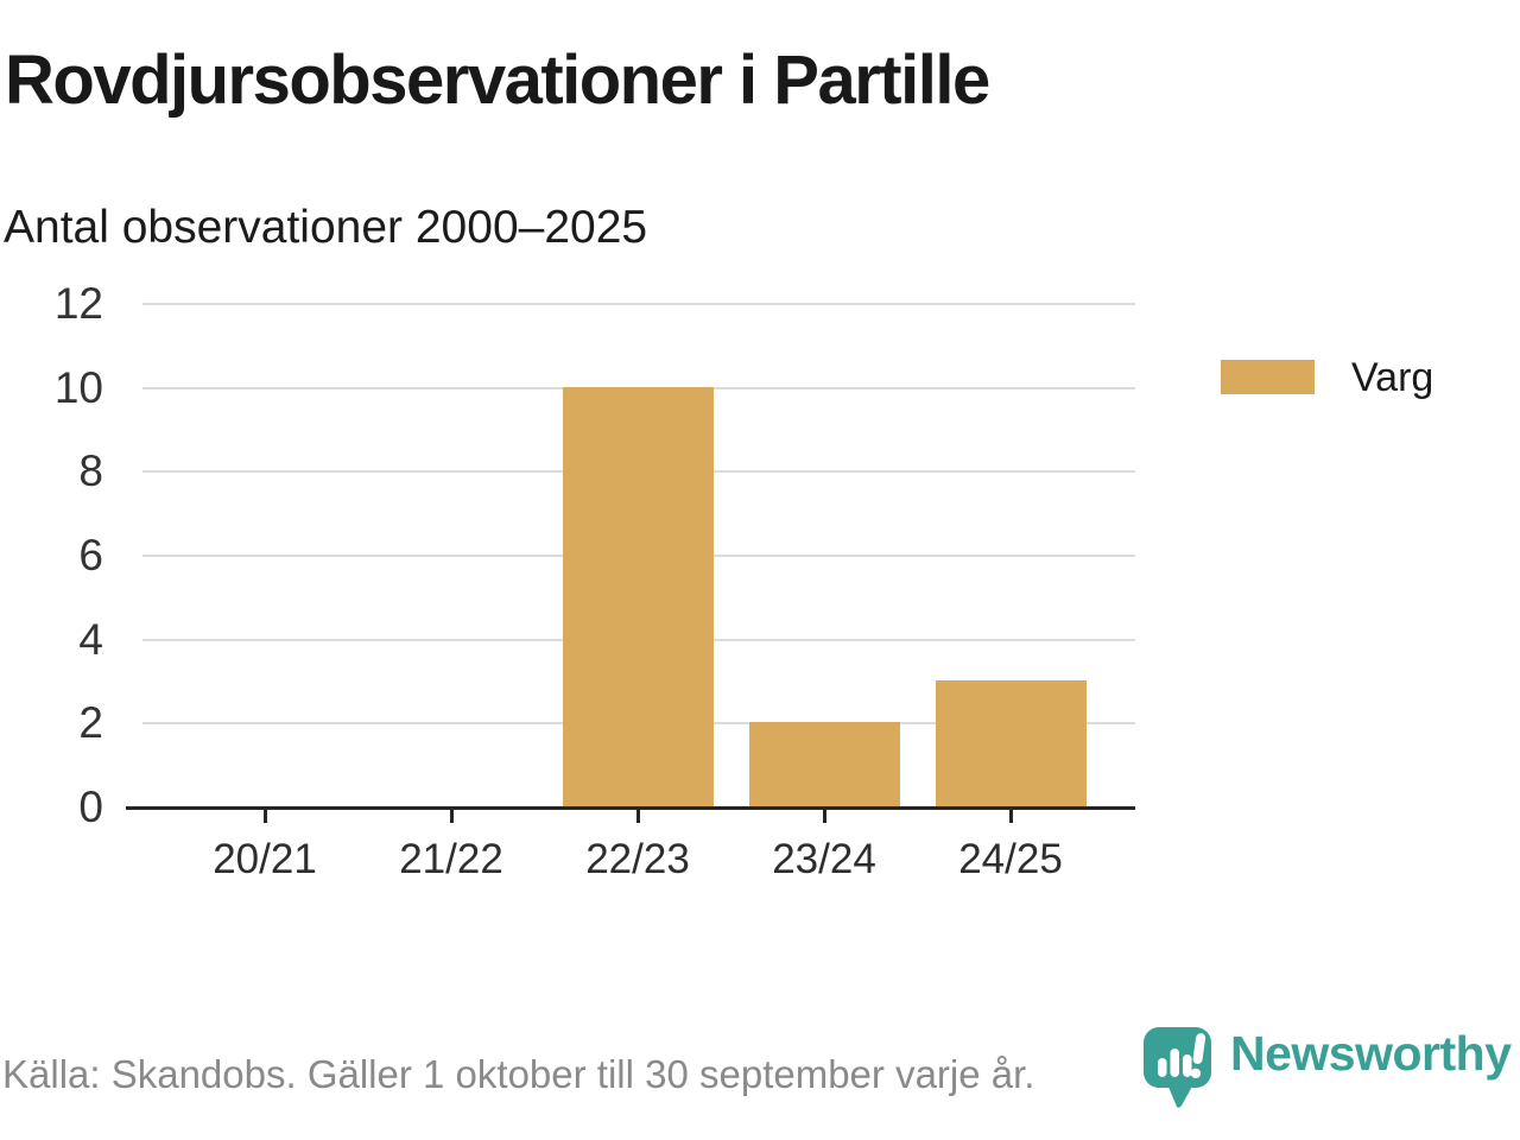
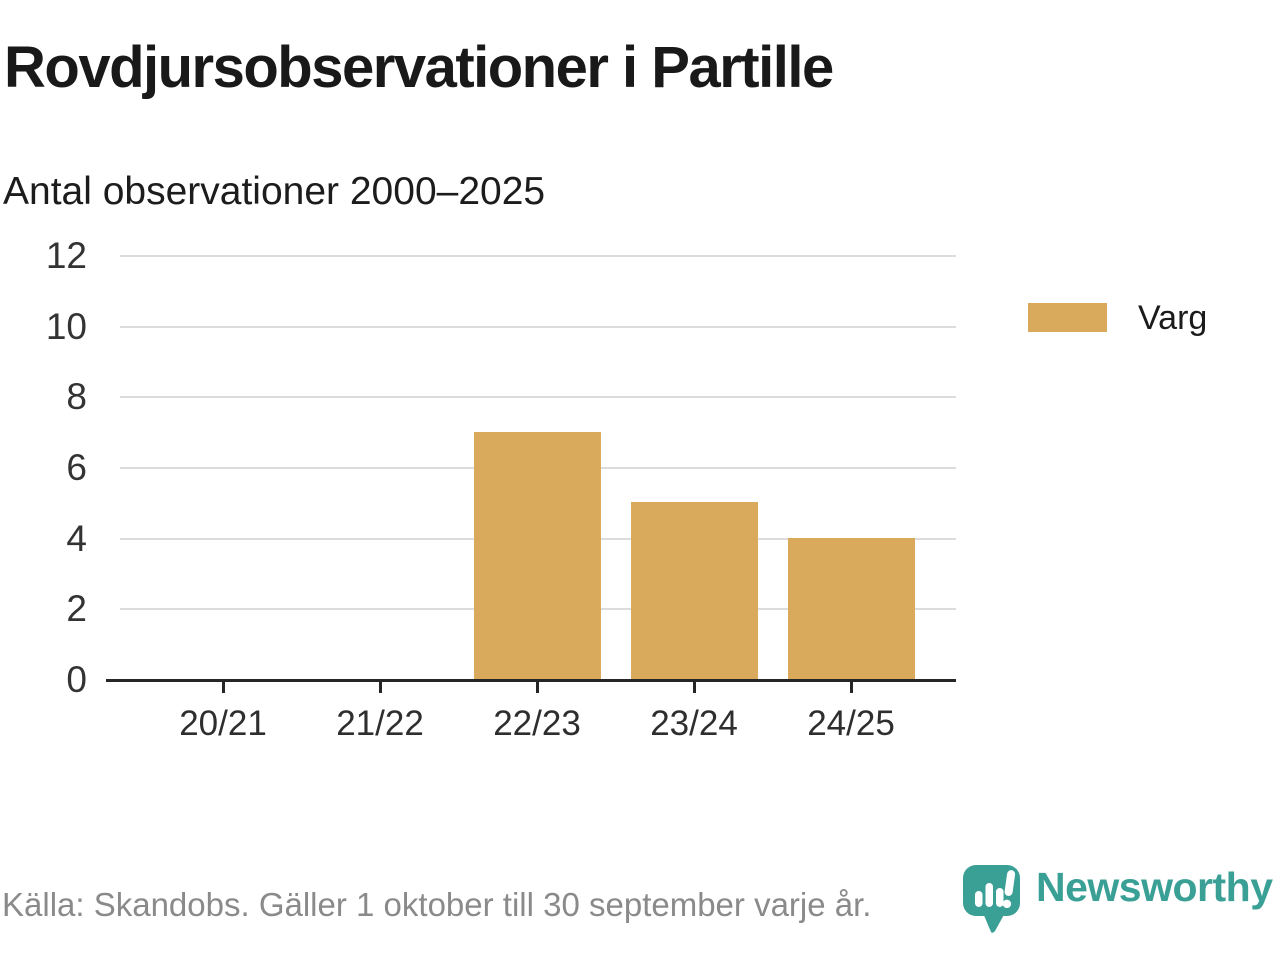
22/23: 10 -> 7
23/24: 2 -> 5
24/25: 3 -> 4
